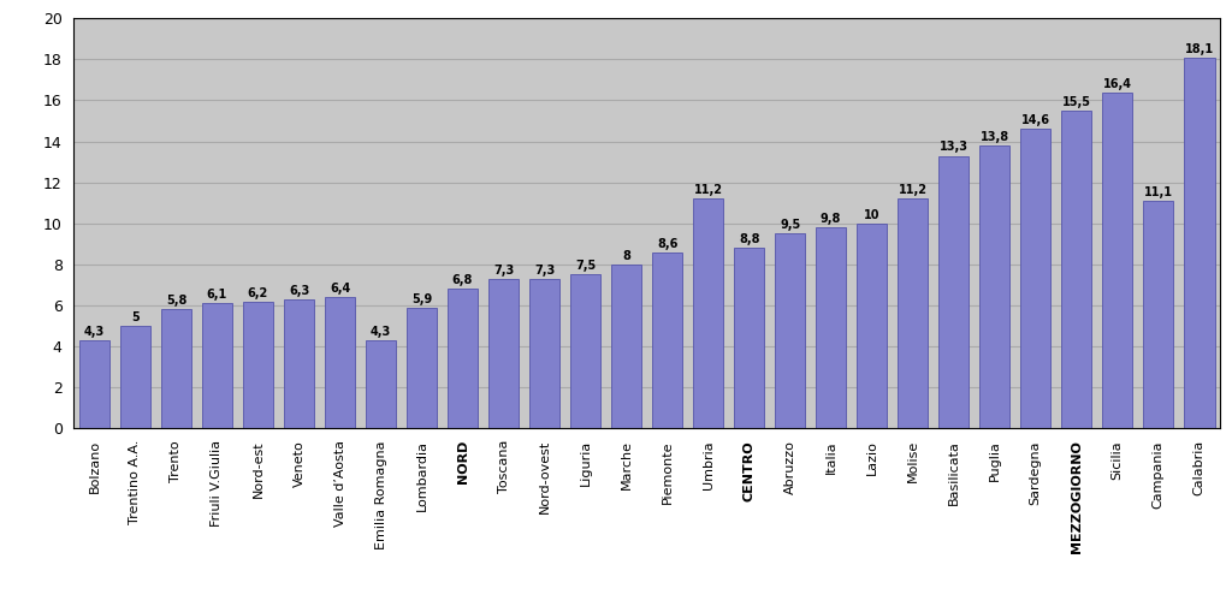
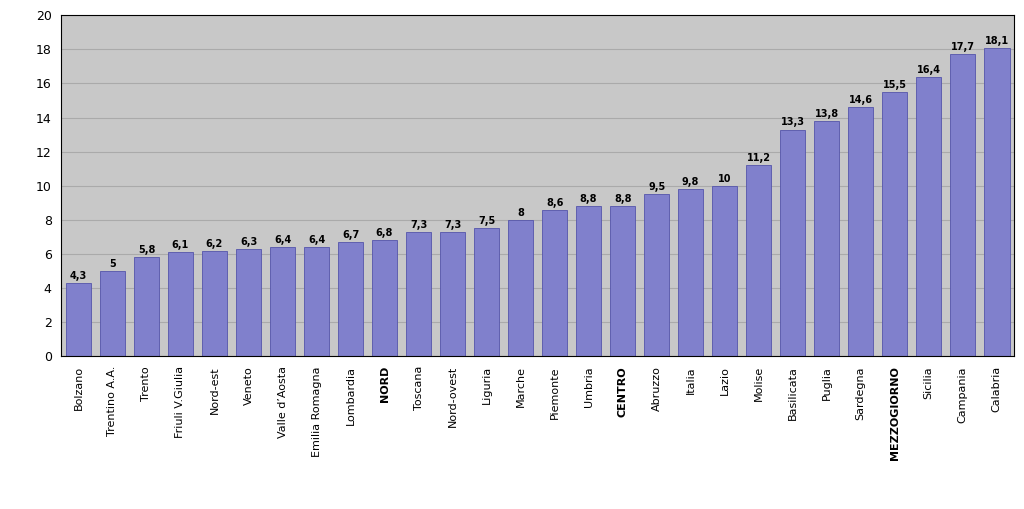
Emilia Romagna: 4,3 -> 6,4
Lombardia: 5,9 -> 6,7
Umbria: 11,2 -> 8,8
Campania: 11,1 -> 17,7
